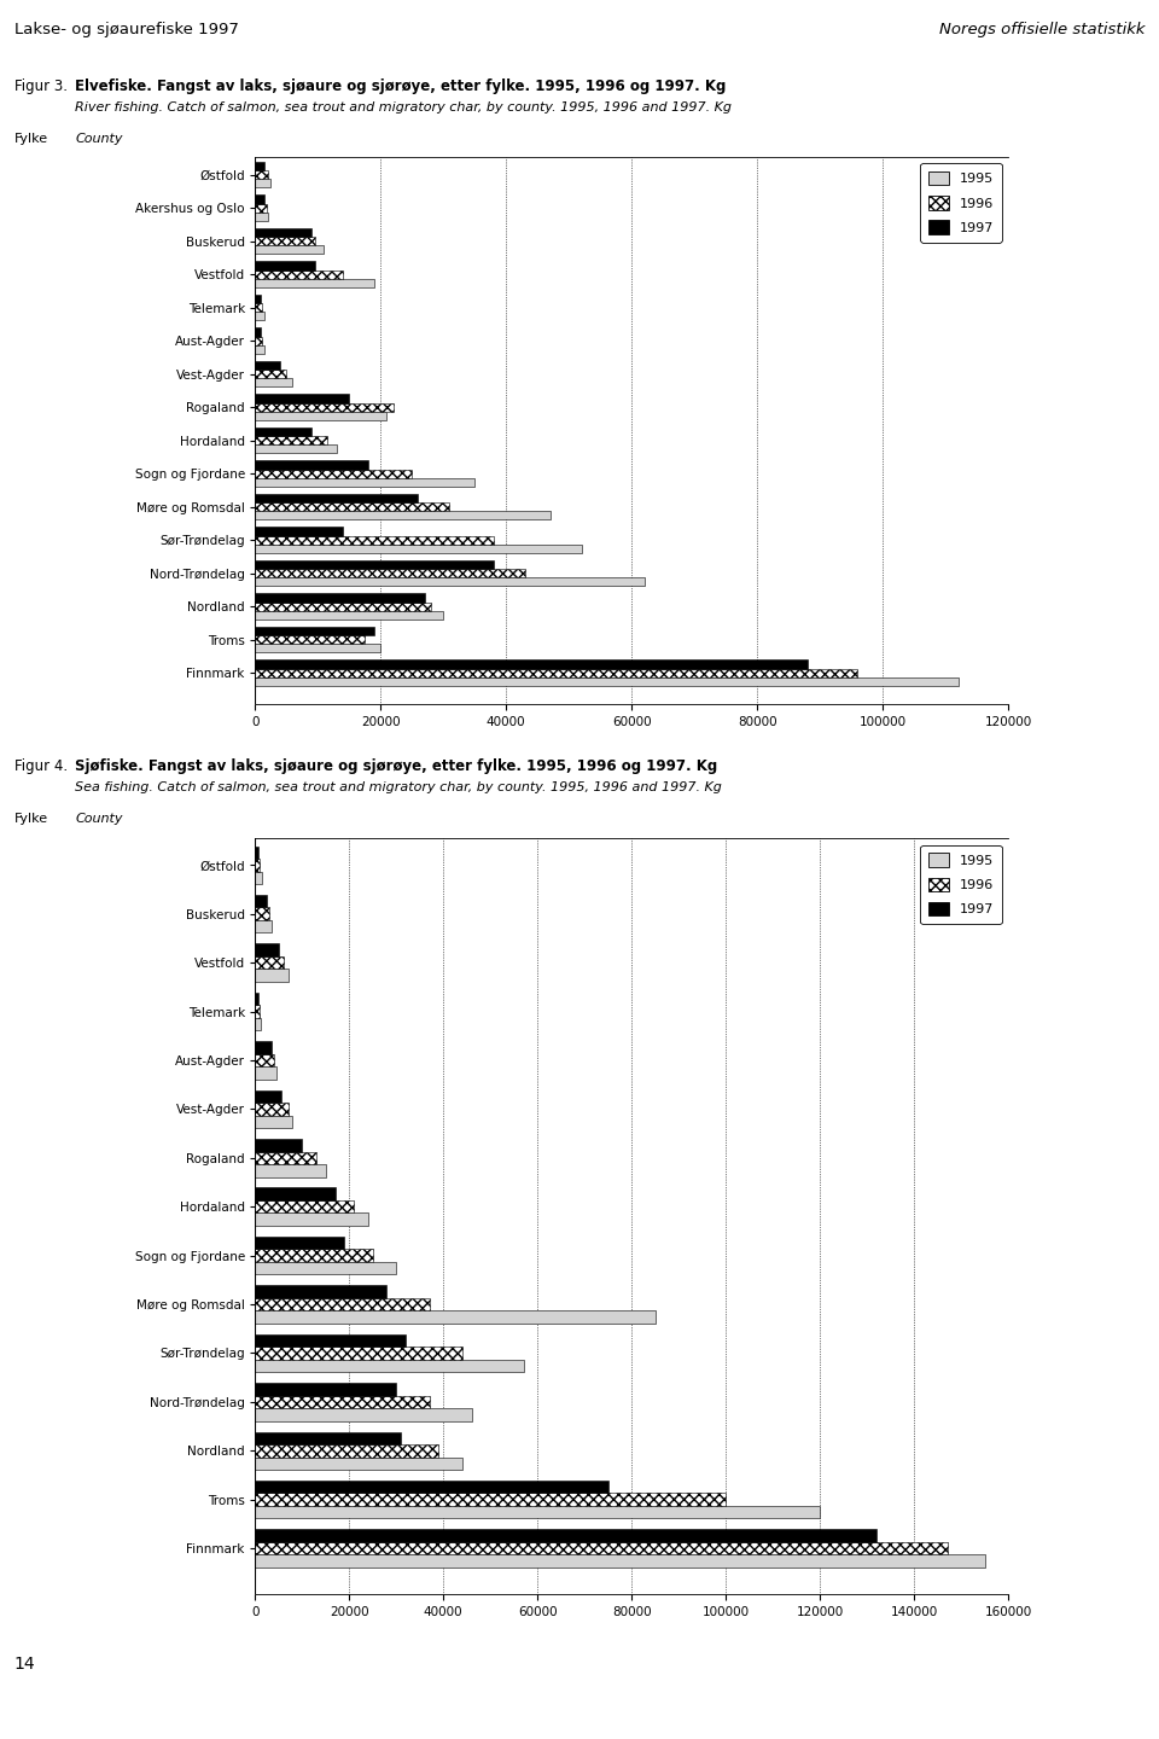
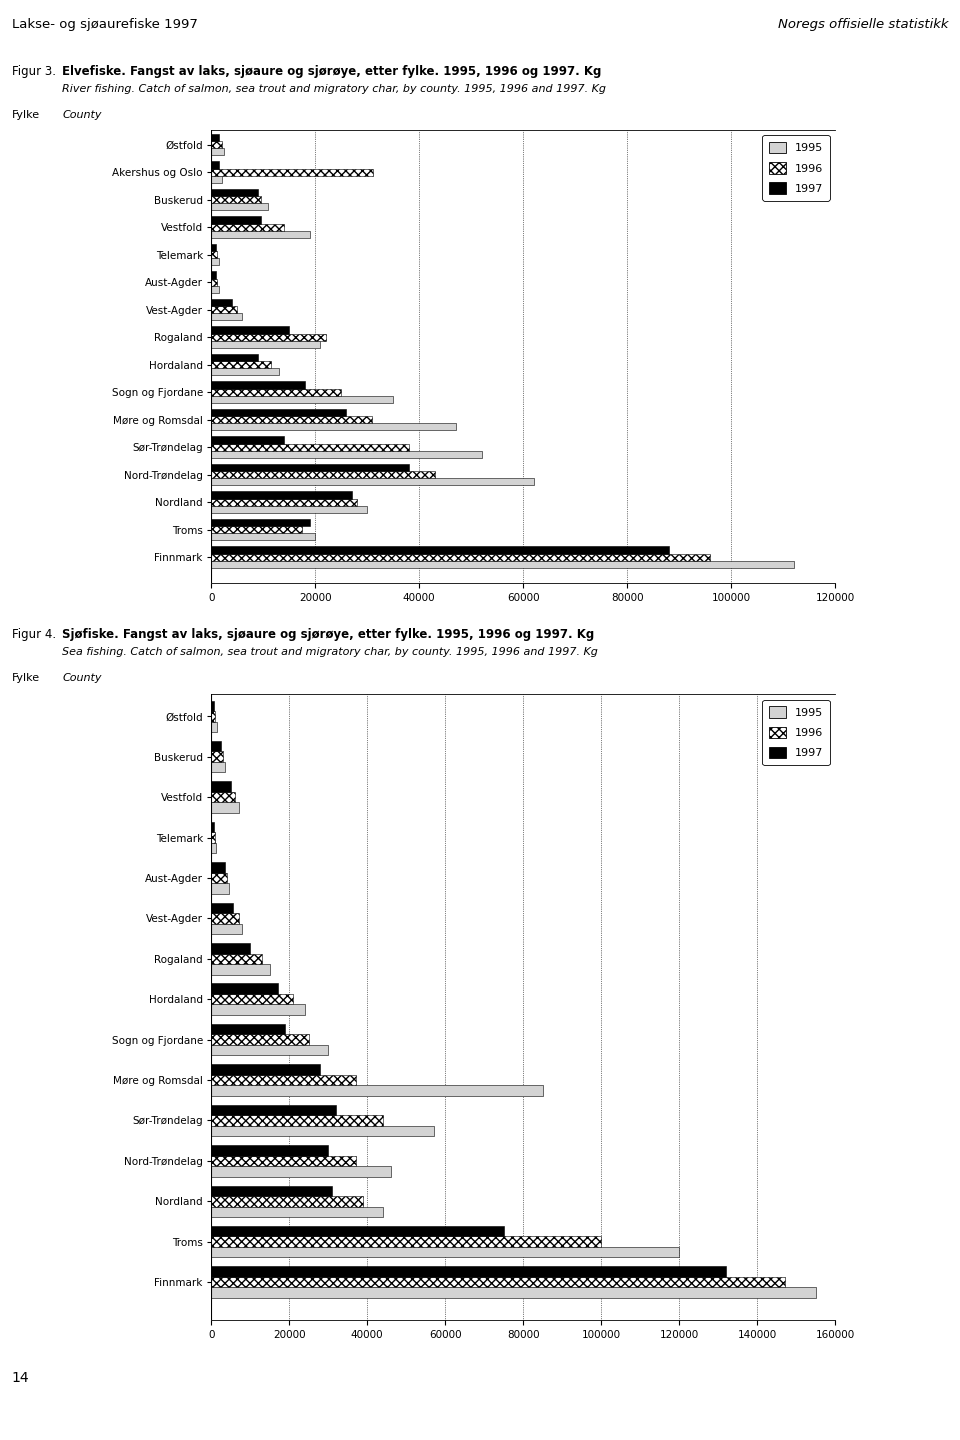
1996/Akershus og Oslo: 1800 -> 31200
